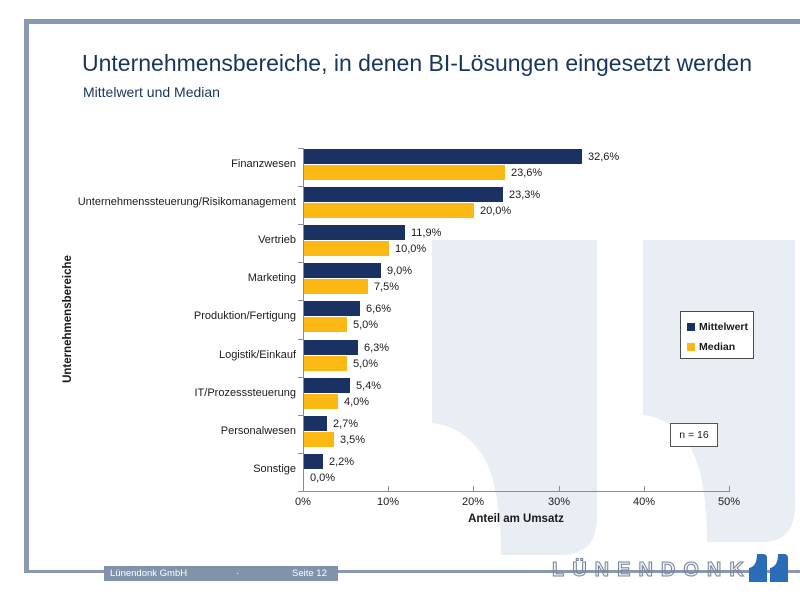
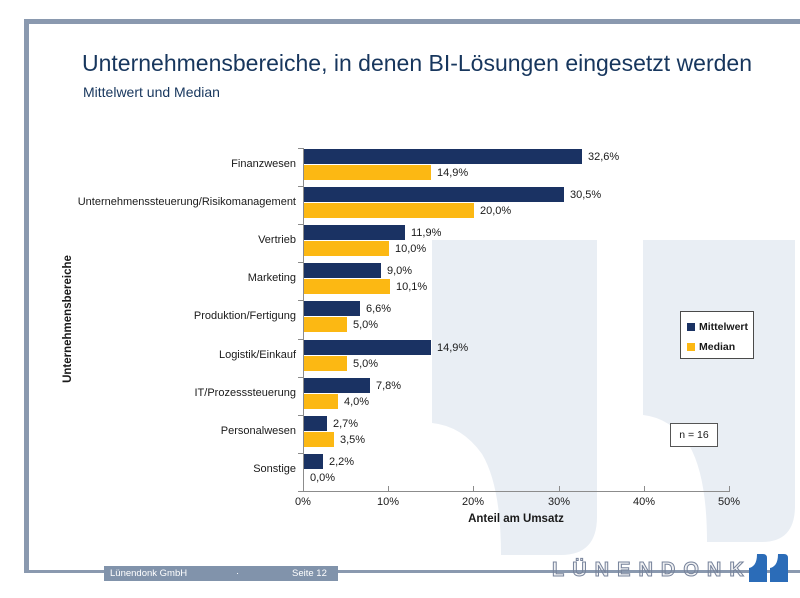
Median/Finanzwesen: 23,6% -> 14,9%
Mittelwert/Unternehmenssteuerung/Risikomanagement: 23,3% -> 30,5%
Median/Marketing: 7,5% -> 10,1%
Mittelwert/Logistik/Einkauf: 6,3% -> 14,9%
Mittelwert/IT/Prozesssteuerung: 5,4% -> 7,8%
